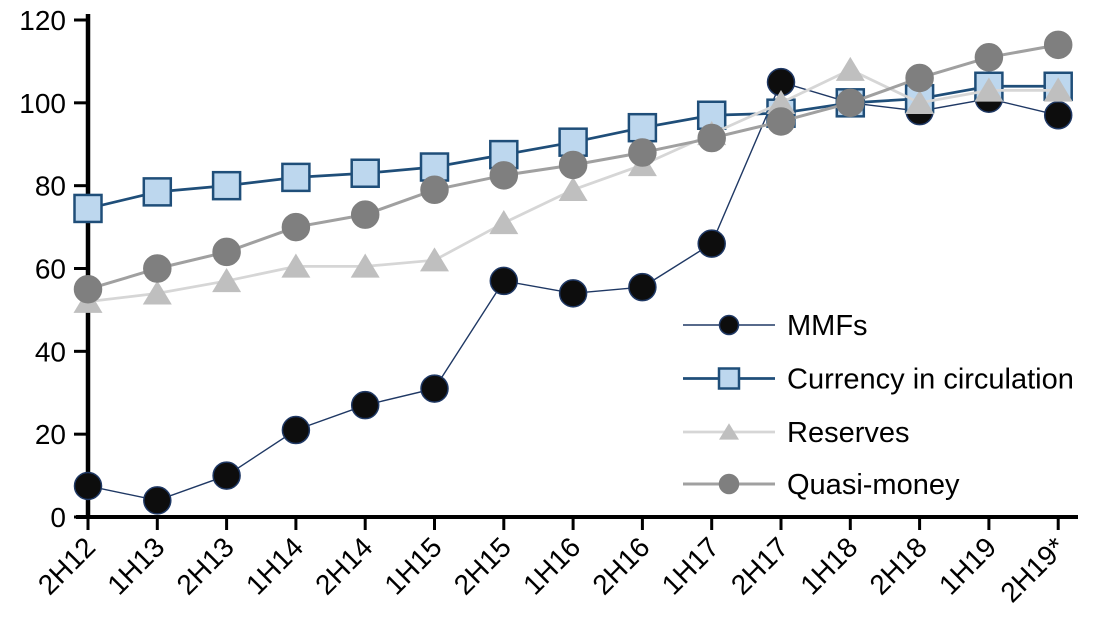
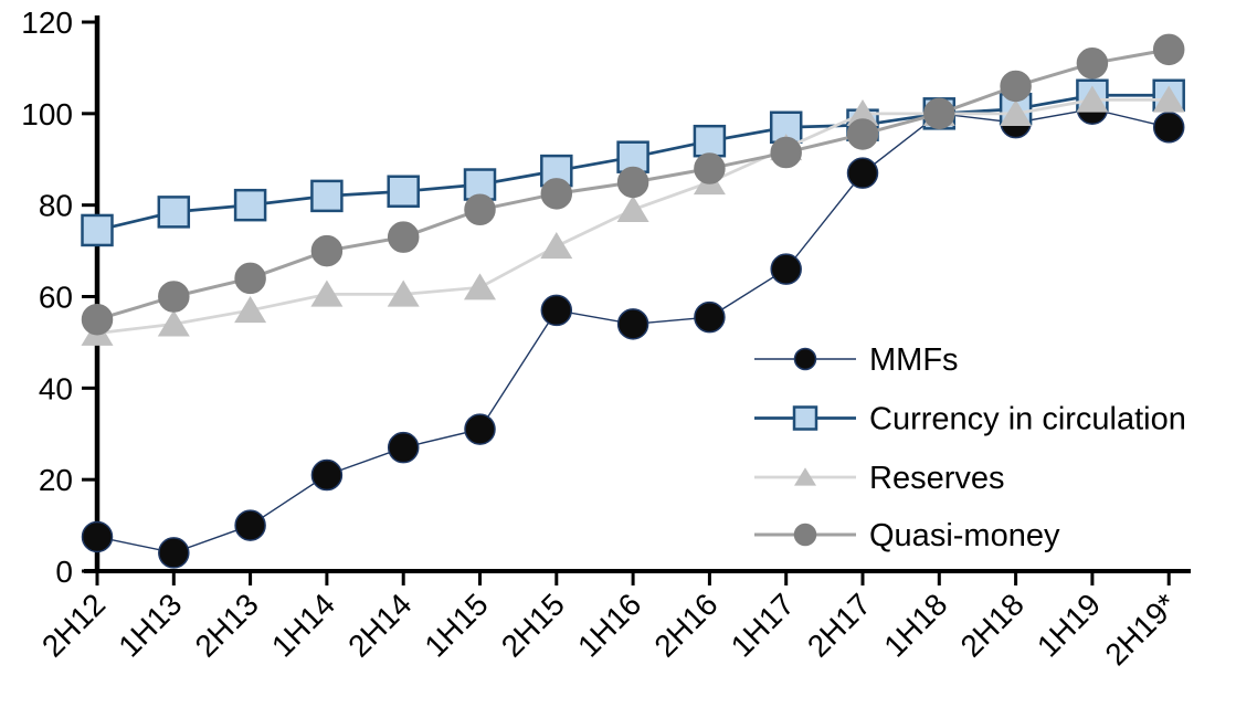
MMFs/2H17: 105 -> 87
Reserves/1H18: 108 -> 100
